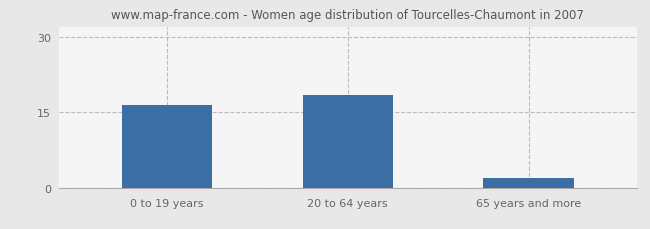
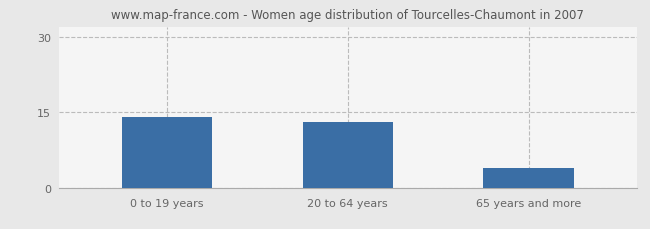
0 to 19 years: 16.5 -> 14.0
20 to 64 years: 18.5 -> 13.0
65 years and more: 2.0 -> 3.8
